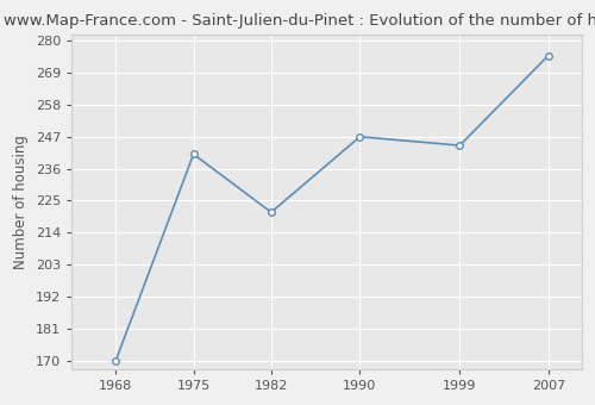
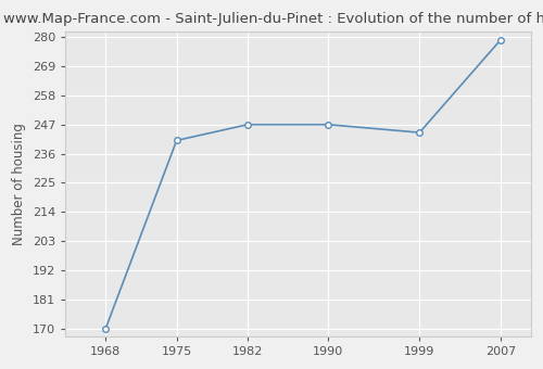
1982: 221 -> 247
2007: 275 -> 279
